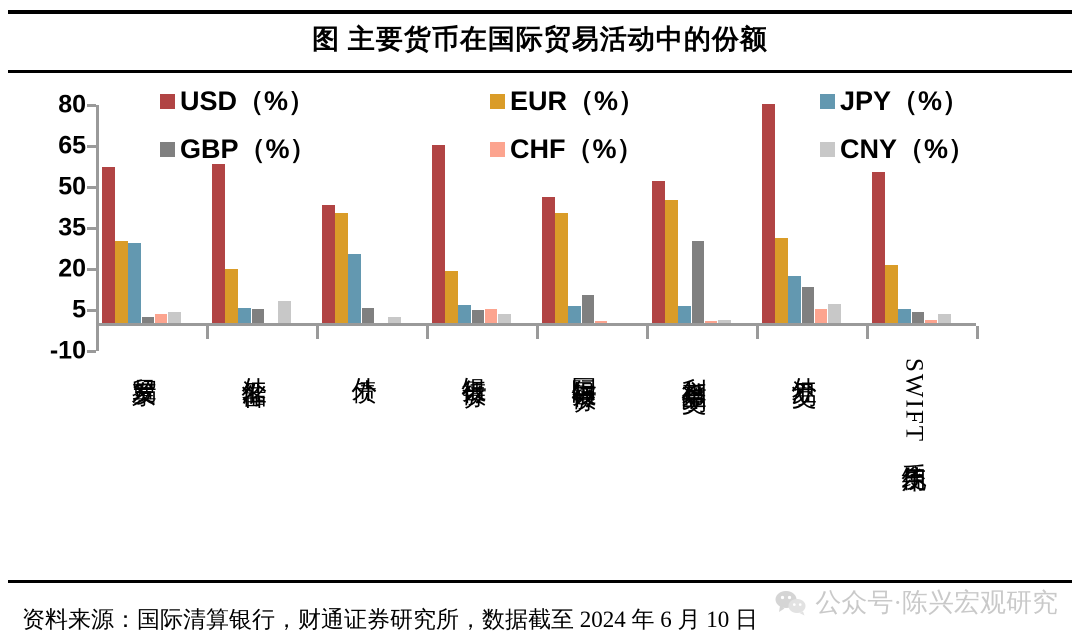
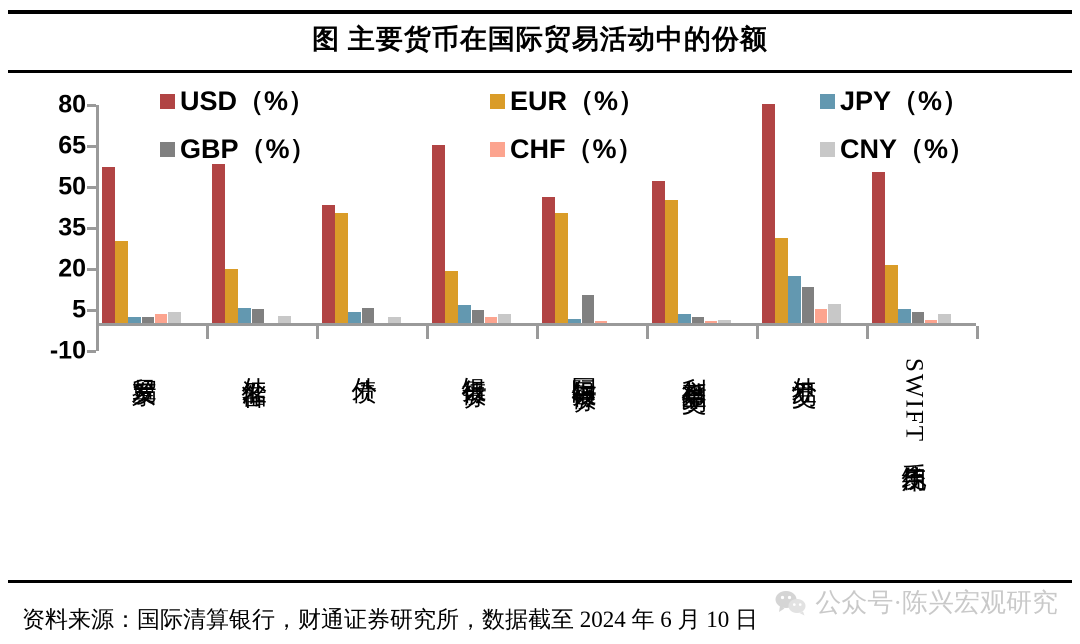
JPY（%）/贸易发票: 29 -> 2
CNY（%）/外汇储备: 8 -> 2
JPY（%）/外债: 25 -> 4
CHF（%）/银行债券: 5 -> 2
JPY（%）/国际银行债券: 6 -> 2
JPY（%）/利率衍生品交易: 6 -> 3
GBP（%）/利率衍生品交易: 30 -> 2
